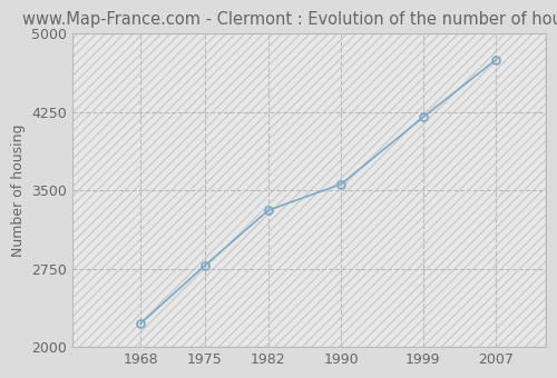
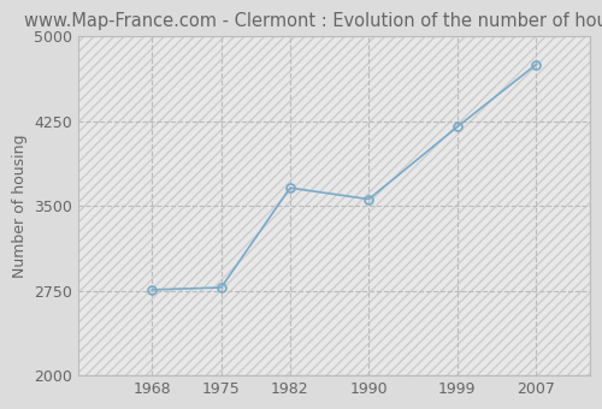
1968: 2230 -> 2760
1982: 3310 -> 3660
